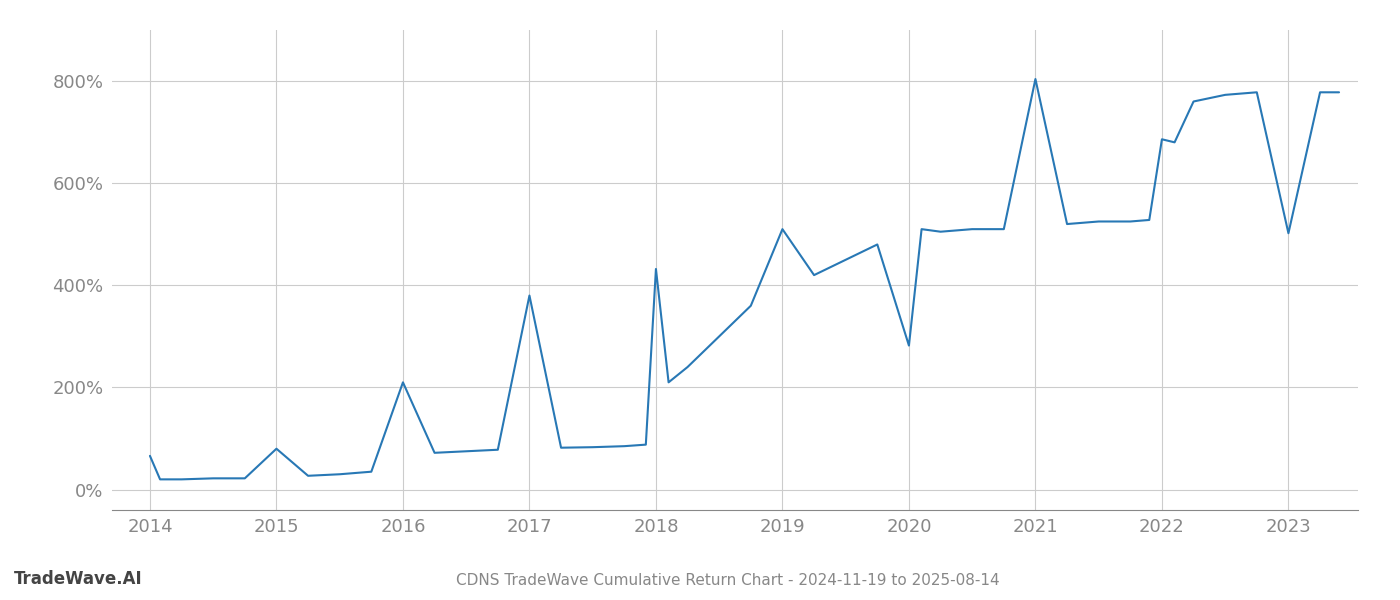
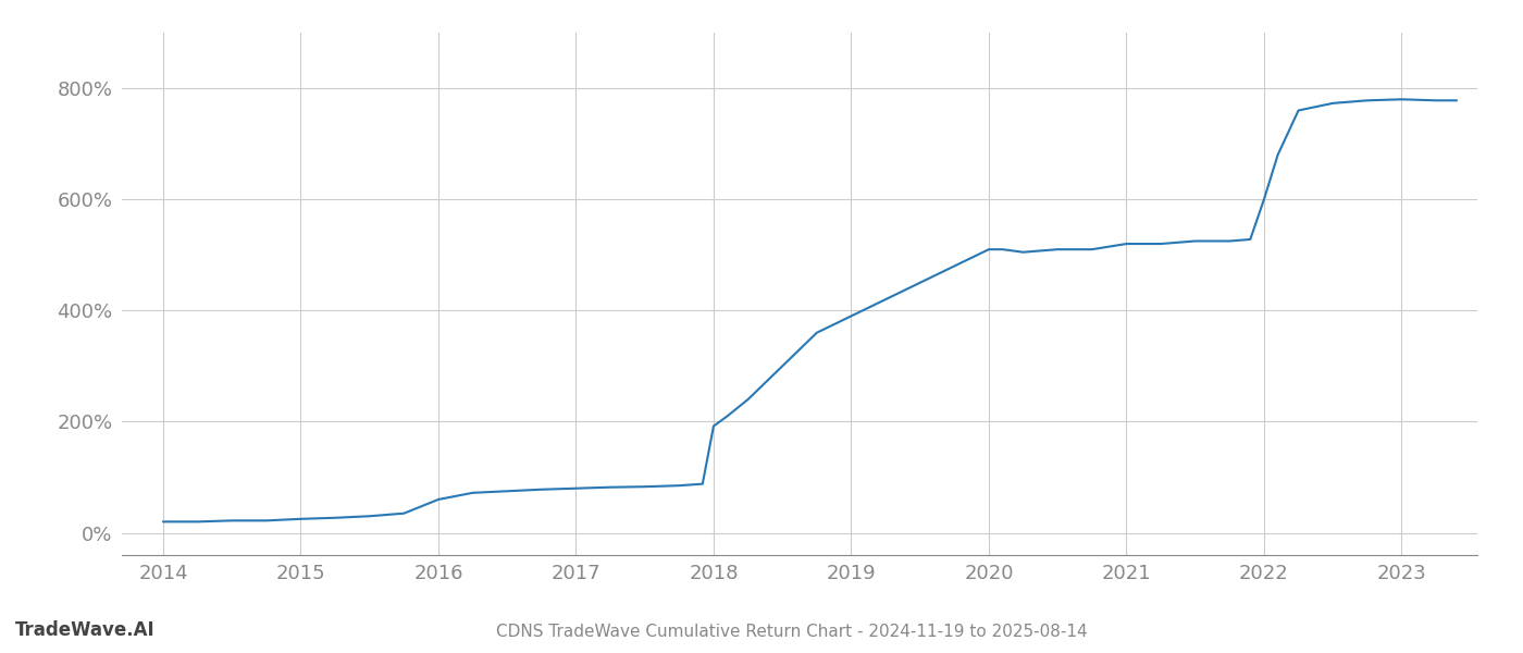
2014: 66% -> 20%
2015: 80% -> 25%
2016: 210% -> 60%
2017: 380% -> 80%
2018: 432% -> 192%
2019: 510% -> 390%
2020: 282% -> 510%
2021: 804% -> 520%
2022: 686% -> 600%
2023: 502% -> 780%
